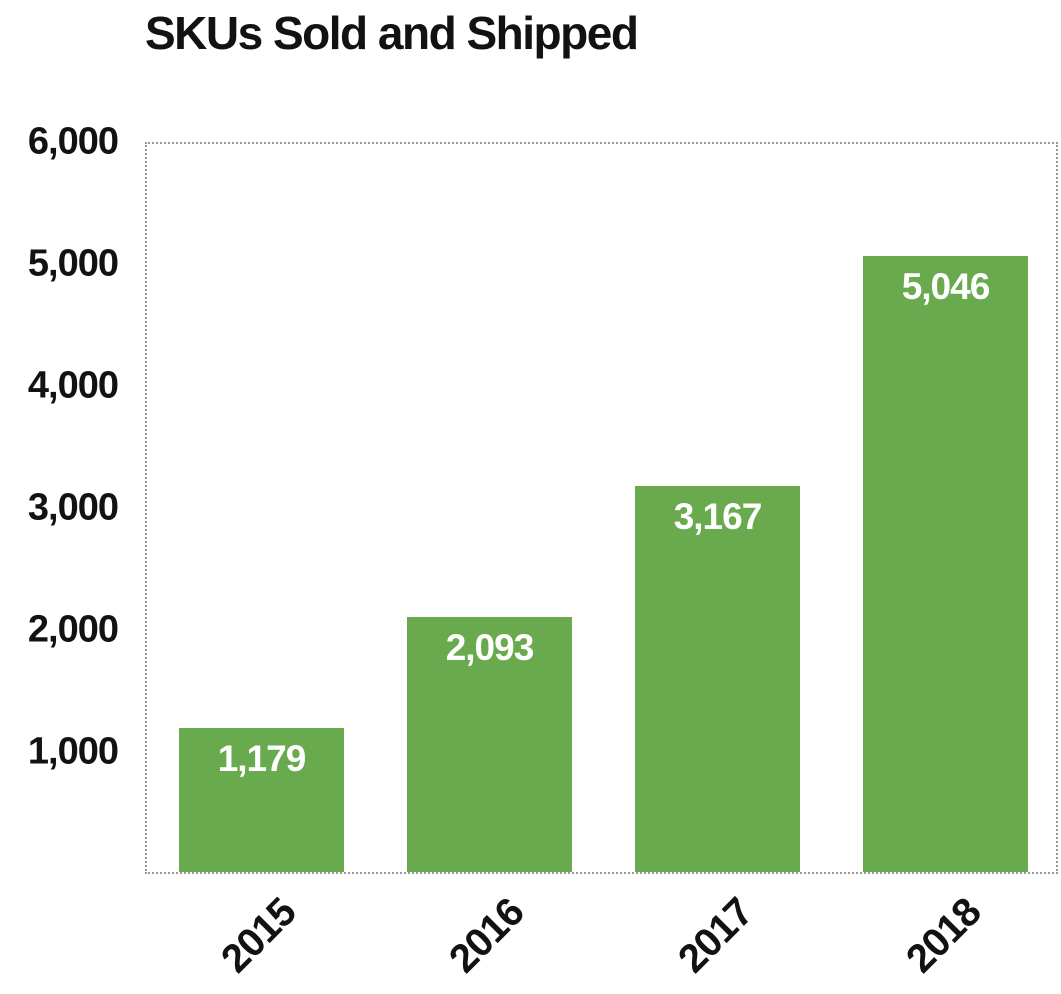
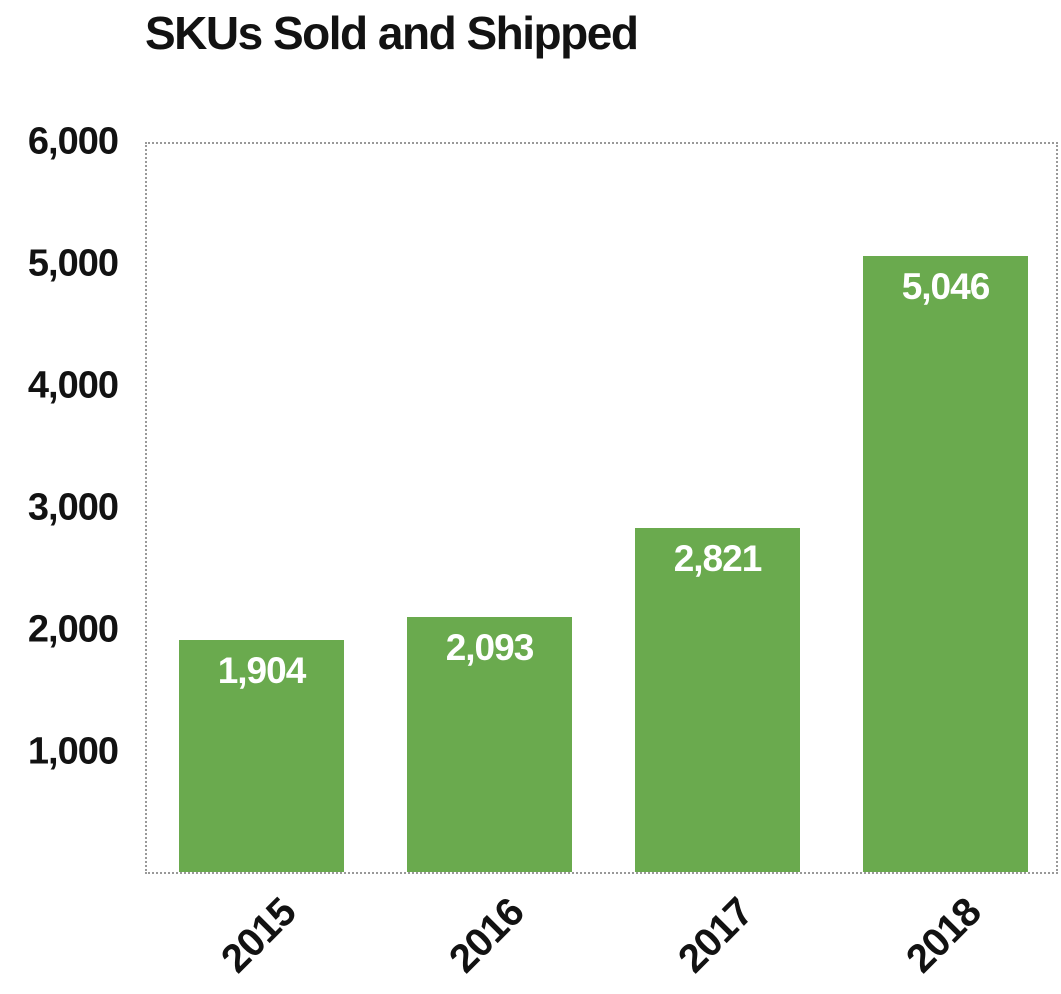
2015: 1,179 -> 1,904
2017: 3,167 -> 2,821
